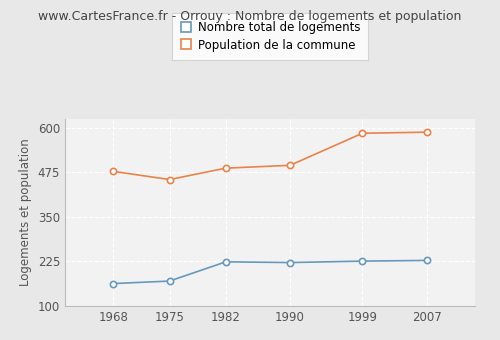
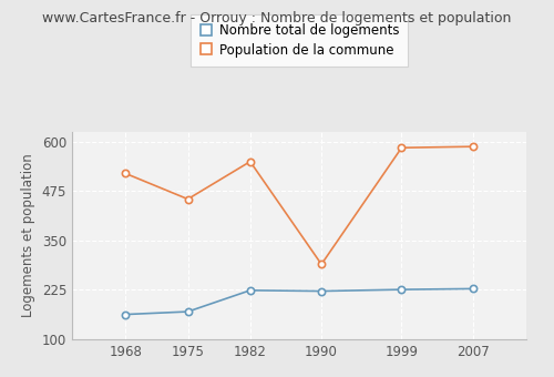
Population de la commune/1968: 478 -> 520
Population de la commune/1982: 487 -> 550
Population de la commune/1990: 495 -> 290
